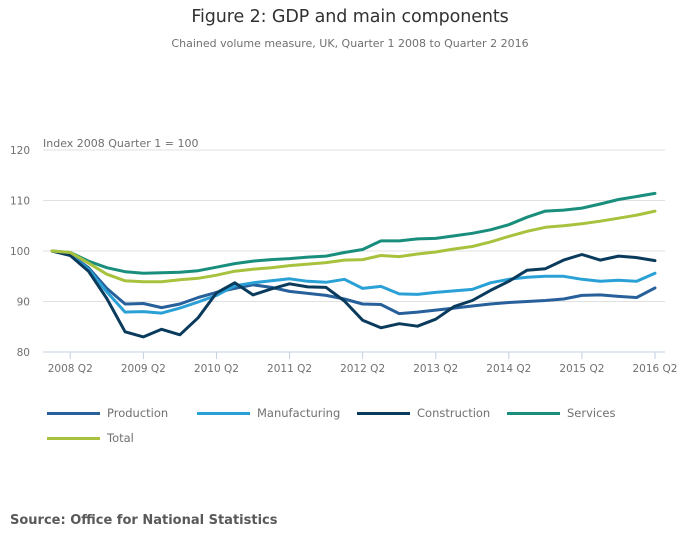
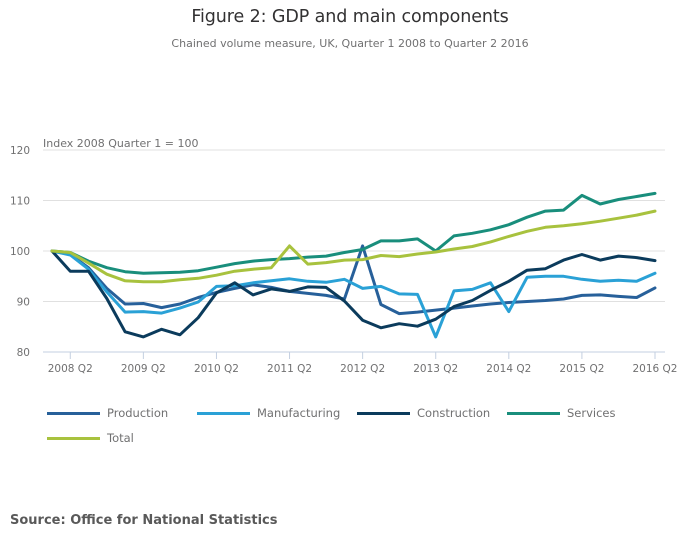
Construction/2008 Q2: 99 -> 96
Manufacturing/2010 Q2: 91 -> 93
Construction/2011 Q2: 94 -> 92
Total/2011 Q2: 97 -> 101
Production/2012 Q2: 90 -> 101
Manufacturing/2013 Q2: 92 -> 83
Services/2013 Q2: 102 -> 100
Manufacturing/2014 Q2: 94 -> 88
Services/2015 Q2: 108 -> 111
